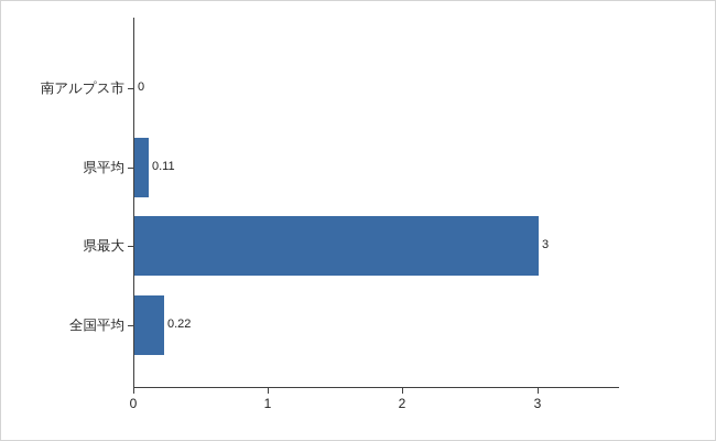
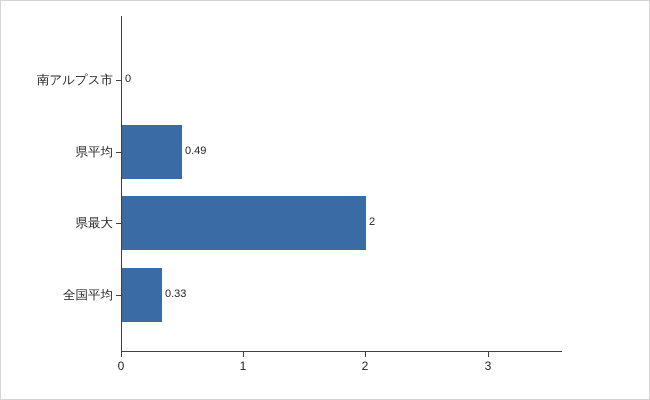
県平均: 0.11 -> 0.49
県最大: 3 -> 2
全国平均: 0.22 -> 0.33
